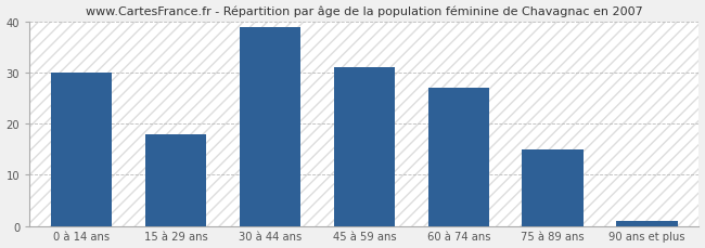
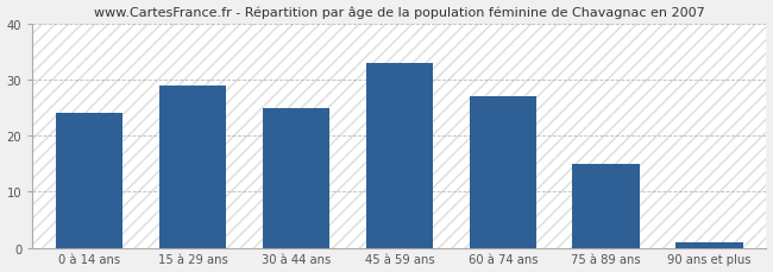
0 à 14 ans: 30 -> 24
15 à 29 ans: 18 -> 29
30 à 44 ans: 39 -> 25
45 à 59 ans: 31 -> 33
